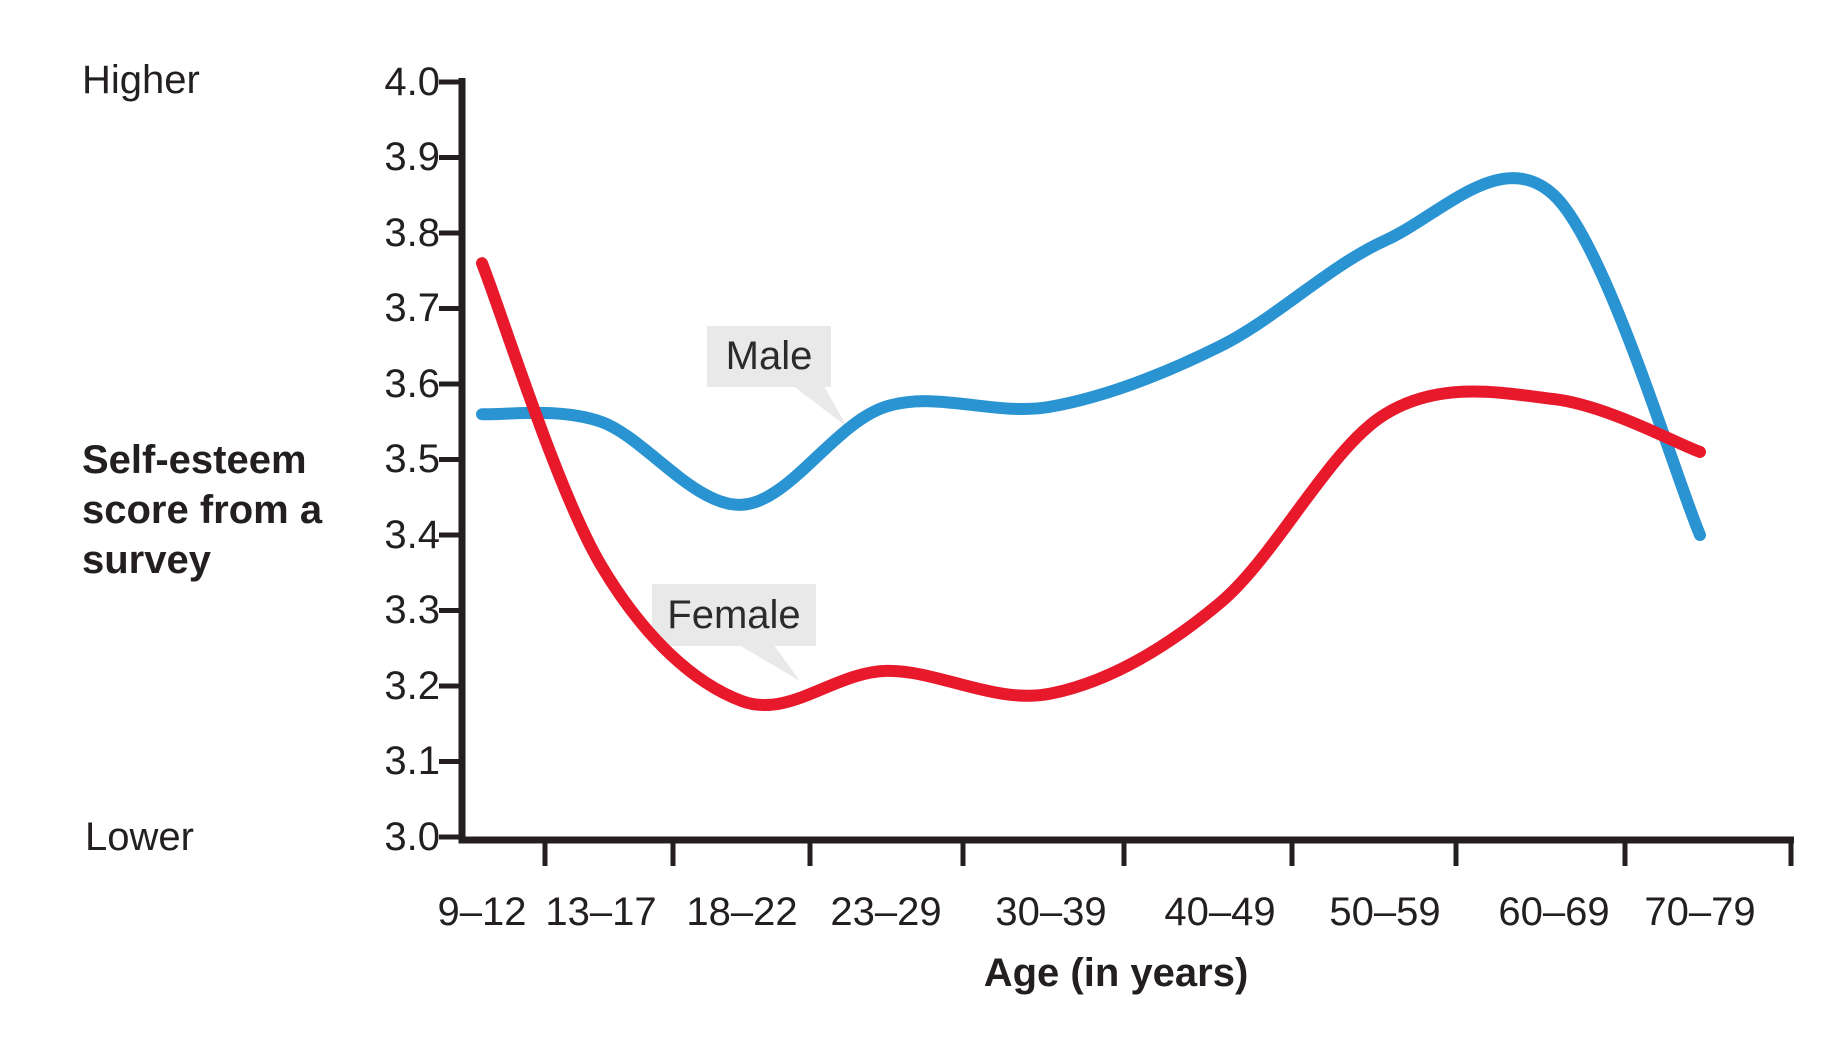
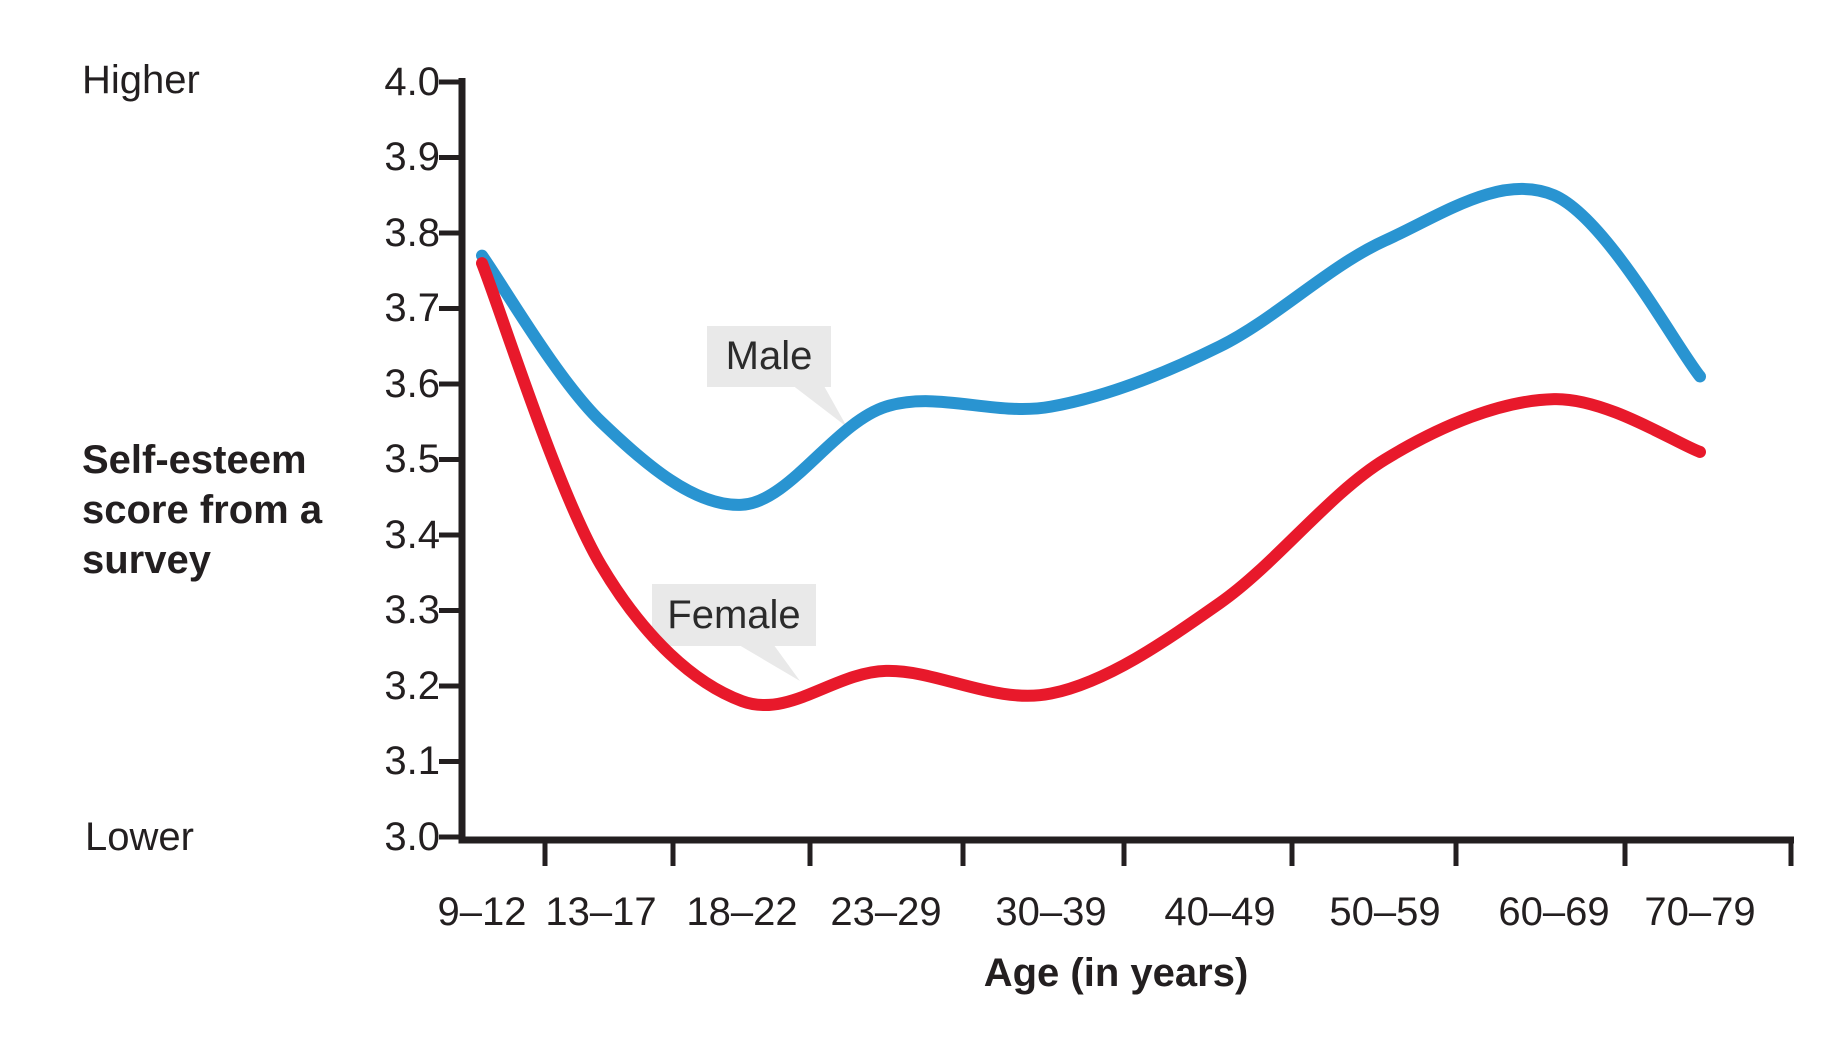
Male/9–12: 3.56 -> 3.77
Female/50–59: 3.56 -> 3.50
Male/70–79: 3.40 -> 3.61
